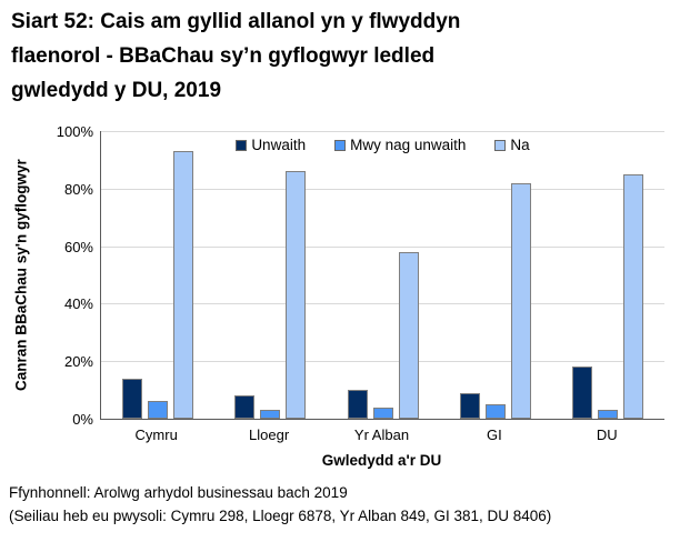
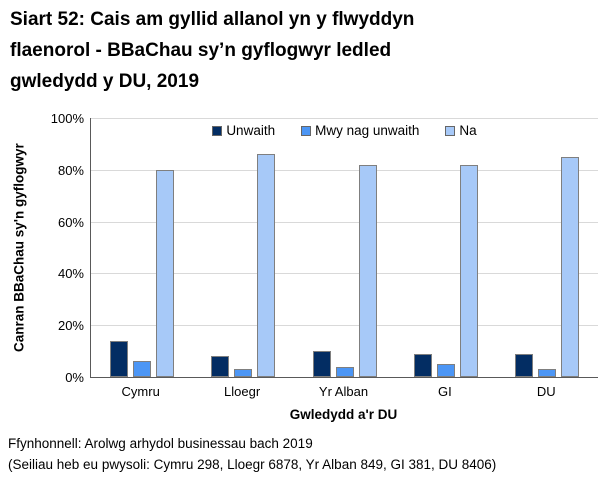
Na/Cymru: 93% -> 80%
Na/Yr Alban: 58% -> 82%
Unwaith/DU: 18% -> 9%
